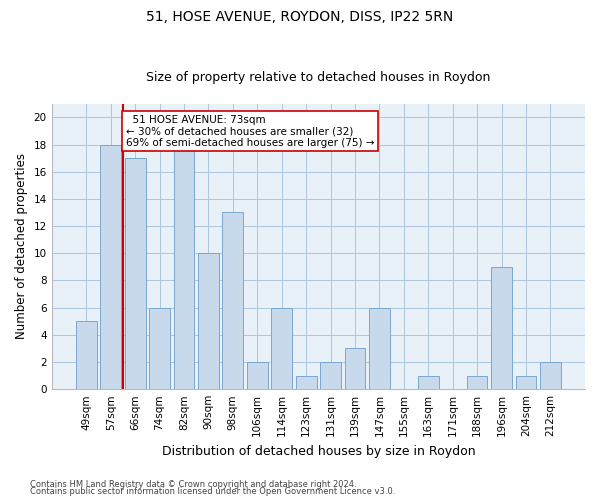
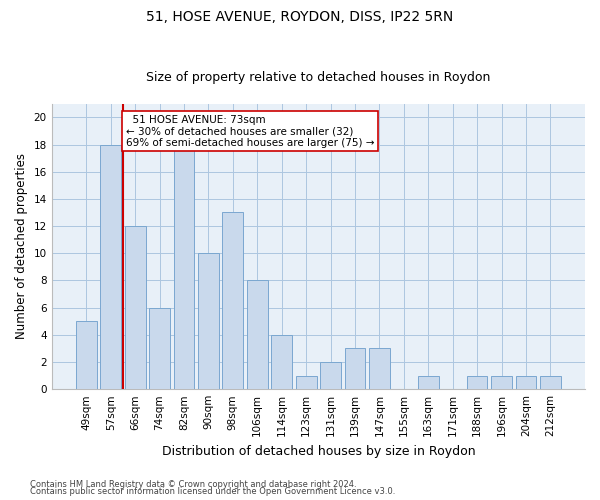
66sqm: 17 -> 12
106sqm: 2 -> 8
114sqm: 6 -> 4
147sqm: 6 -> 3
196sqm: 9 -> 1
212sqm: 2 -> 1
